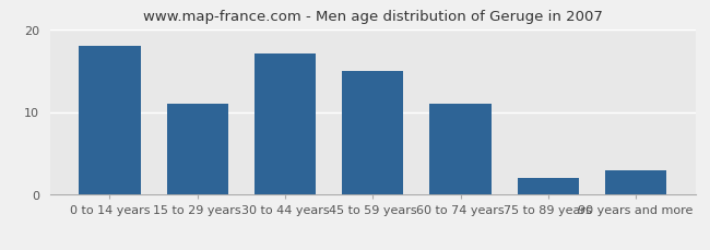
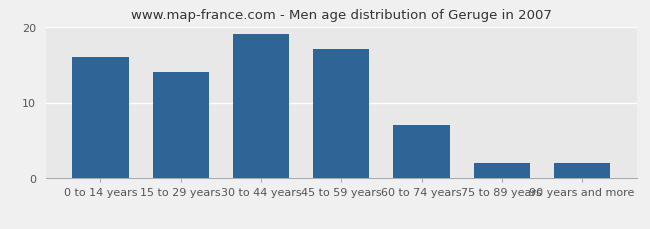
0 to 14 years: 18 -> 16
15 to 29 years: 11 -> 14
30 to 44 years: 17 -> 19
45 to 59 years: 15 -> 17
60 to 74 years: 11 -> 7
90 years and more: 3 -> 2
